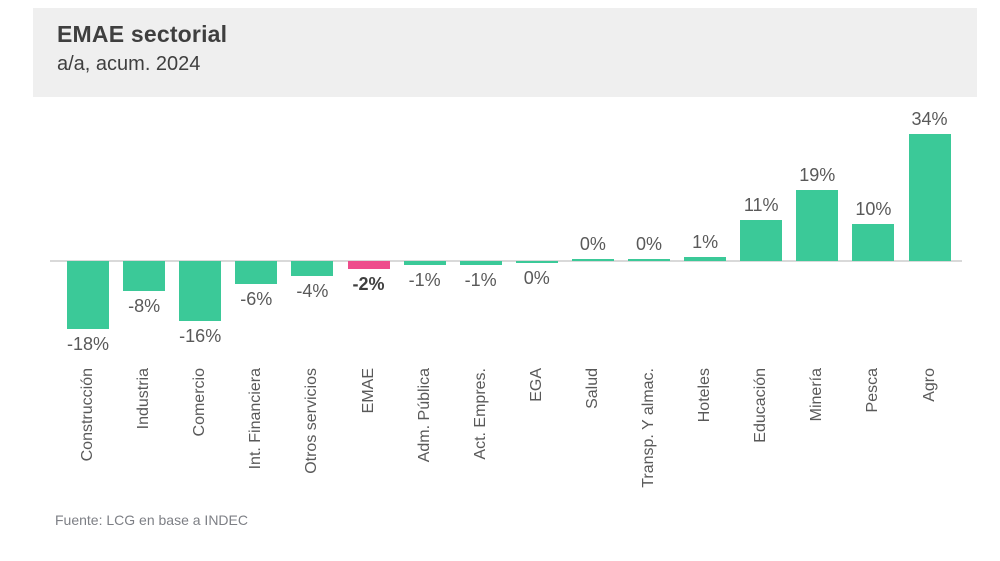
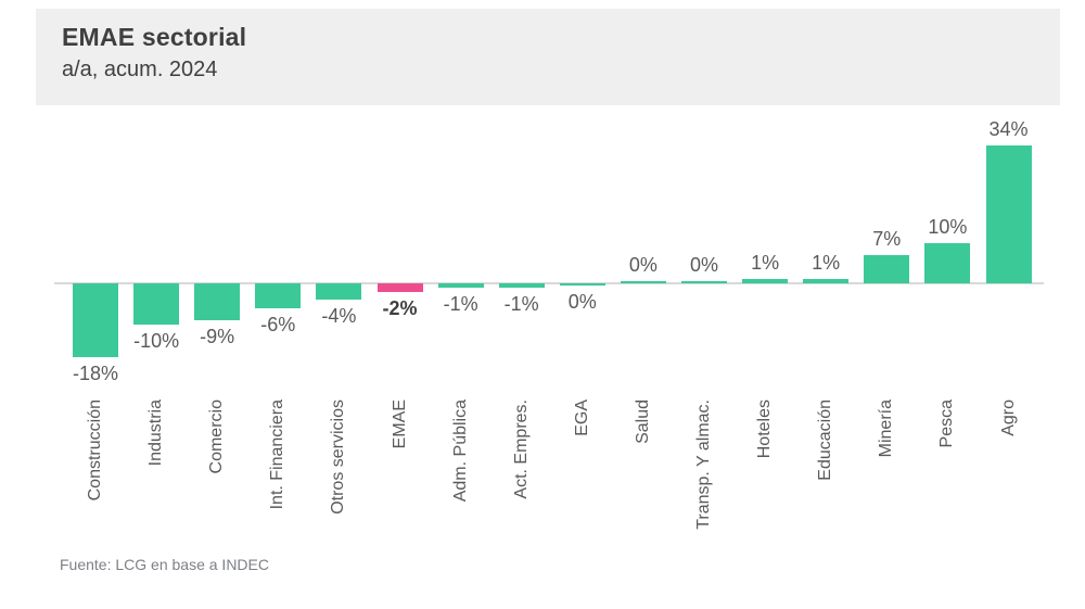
Industria: -8% -> -10%
Comercio: -16% -> -9%
Educación: 11% -> 1%
Minería: 19% -> 7%
